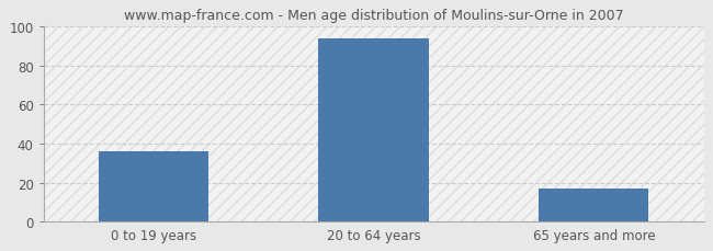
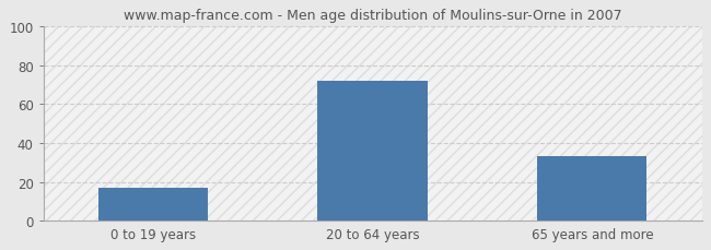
0 to 19 years: 36 -> 17
20 to 64 years: 94 -> 72
65 years and more: 17 -> 33
